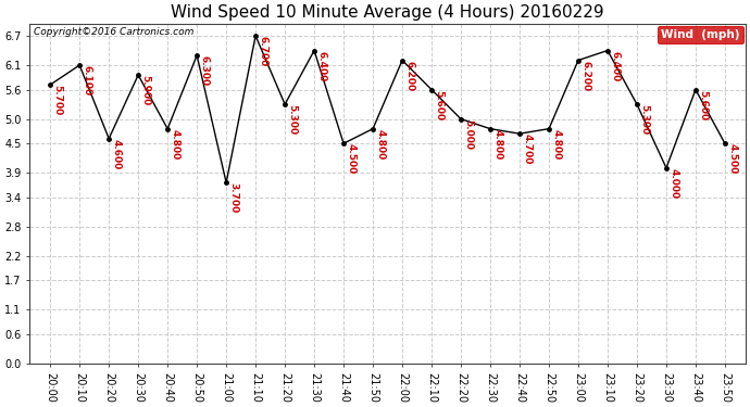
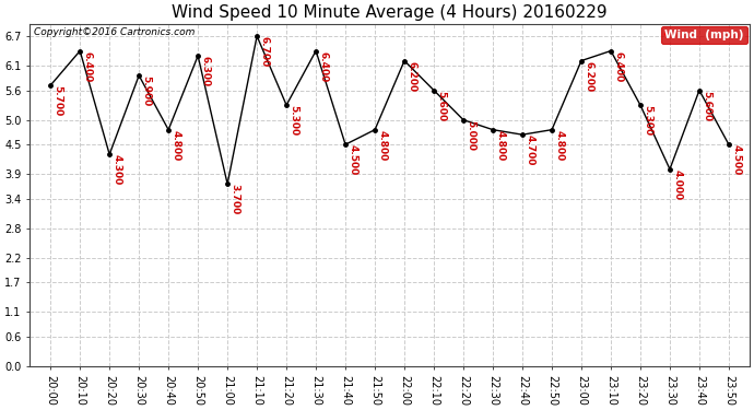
20:10: 6.100 -> 6.400
20:20: 4.600 -> 4.300
